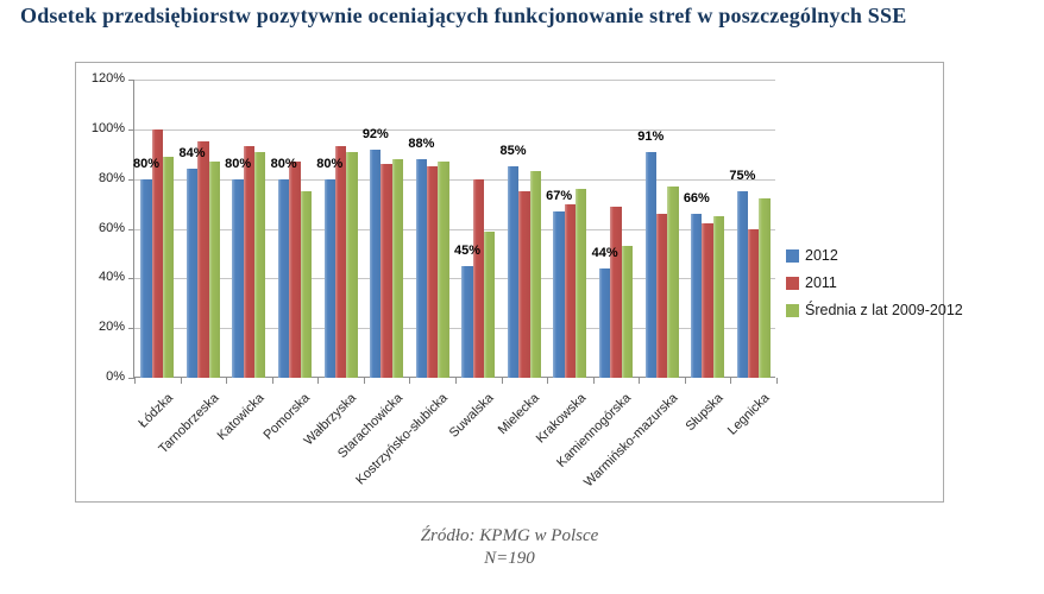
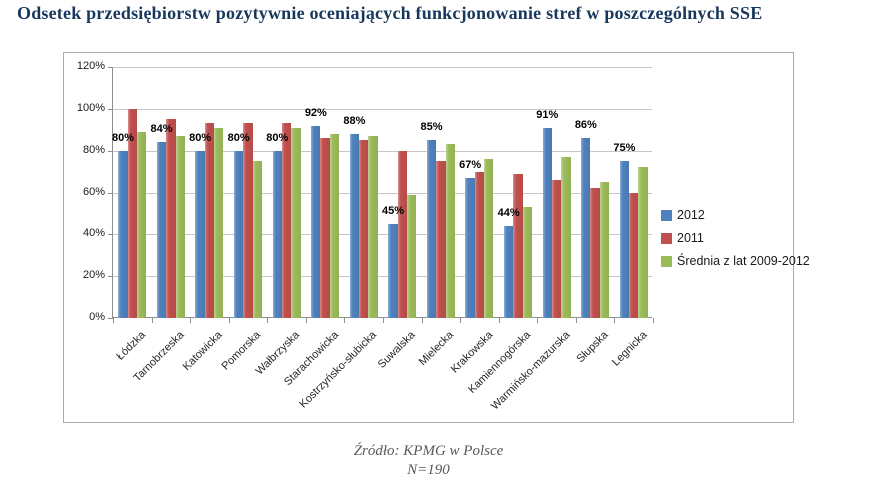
2011/Pomorska: 87% -> 93%
2012/Słupska: 66% -> 86%
